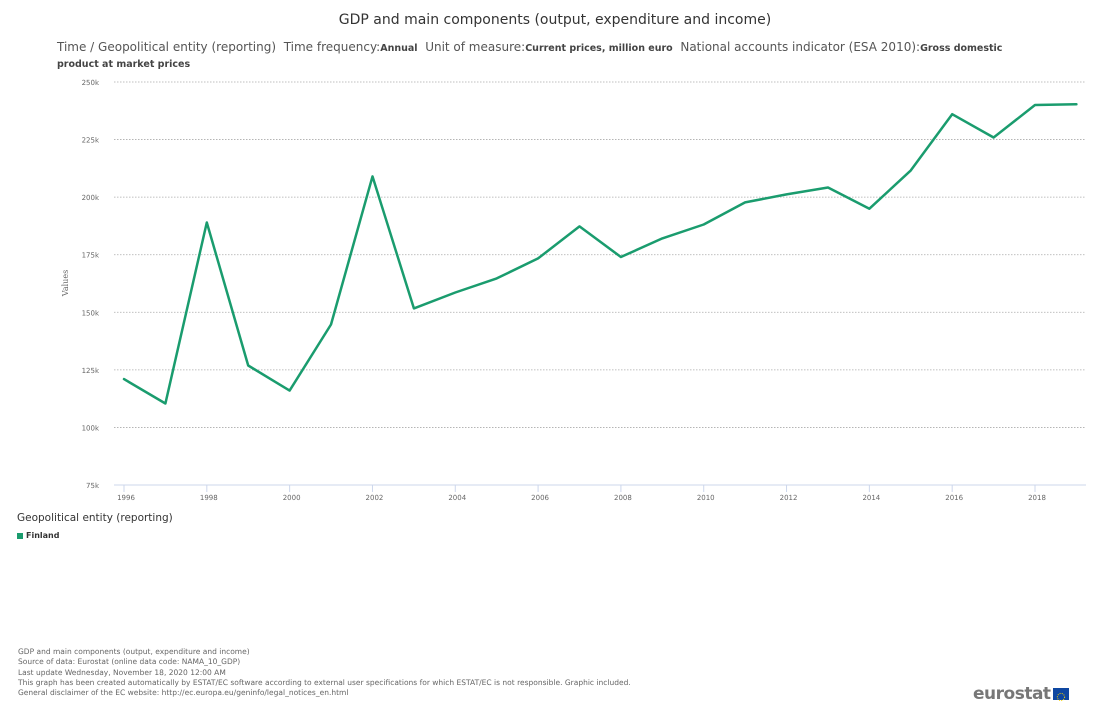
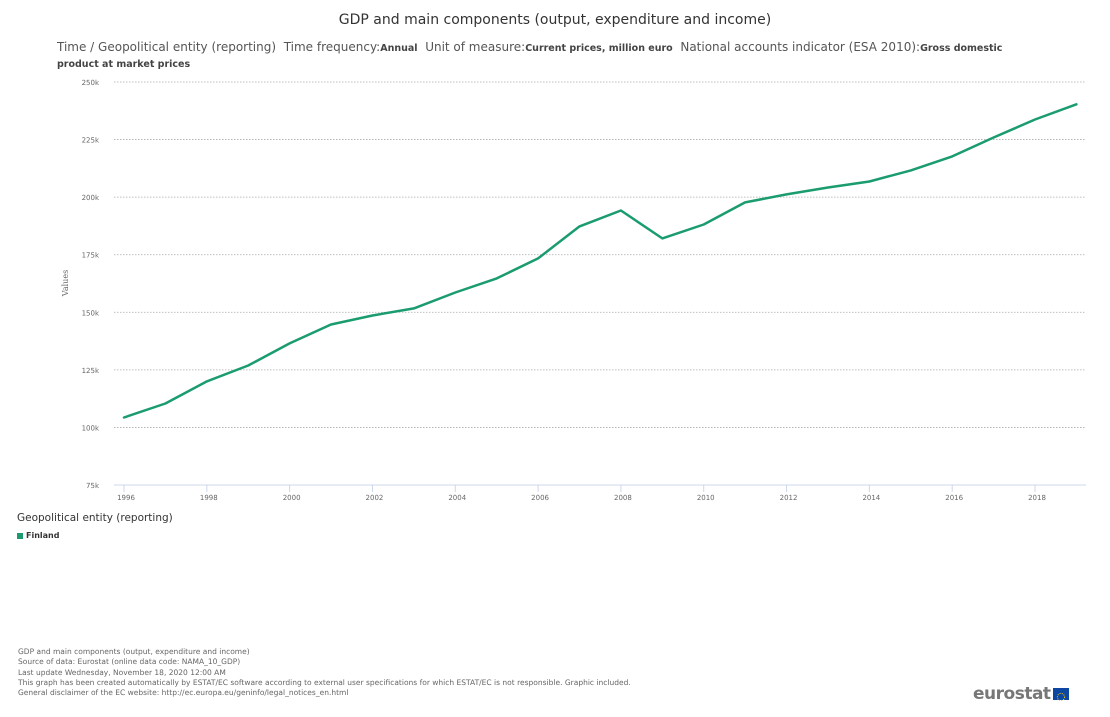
1996: 121k -> 104k
1998: 189k -> 120k
2000: 116k -> 136k
2002: 209k -> 149k
2008: 174k -> 194k
2014: 195k -> 207k
2016: 236k -> 218k
2018: 240k -> 234k
